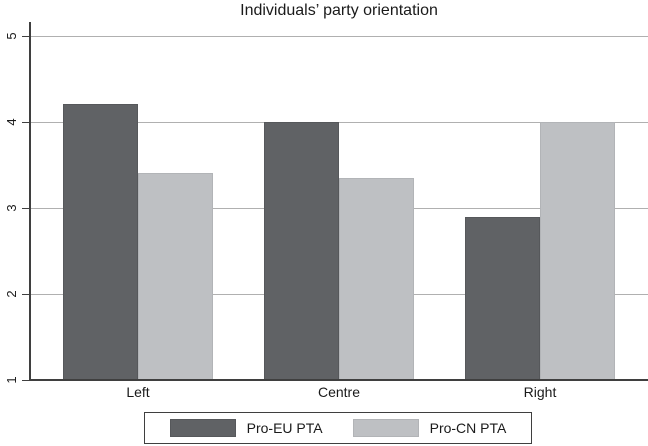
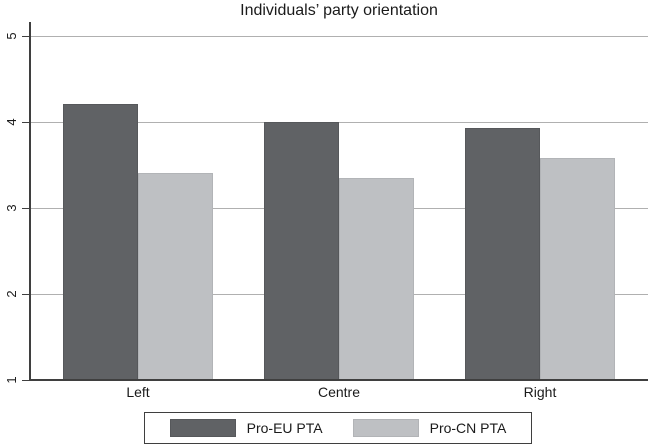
Pro-EU PTA/Right: 2.9 -> 3.9
Pro-CN PTA/Right: 4.0 -> 3.6
